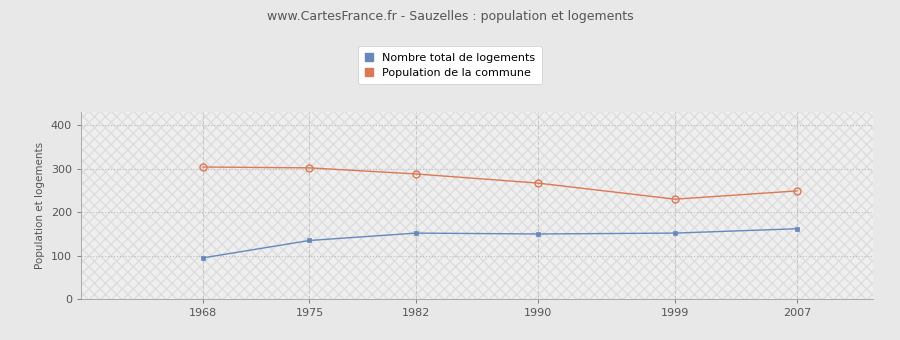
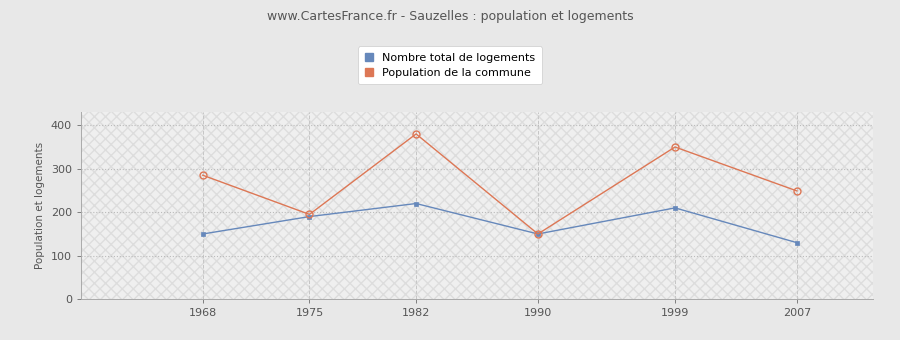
Nombre total de logements/1968: 95 -> 150
Population de la commune/1968: 304 -> 285
Nombre total de logements/1975: 135 -> 190
Population de la commune/1975: 302 -> 195
Nombre total de logements/1982: 152 -> 220
Population de la commune/1982: 288 -> 380
Population de la commune/1990: 267 -> 150
Nombre total de logements/1999: 152 -> 210
Population de la commune/1999: 230 -> 350
Nombre total de logements/2007: 162 -> 130
